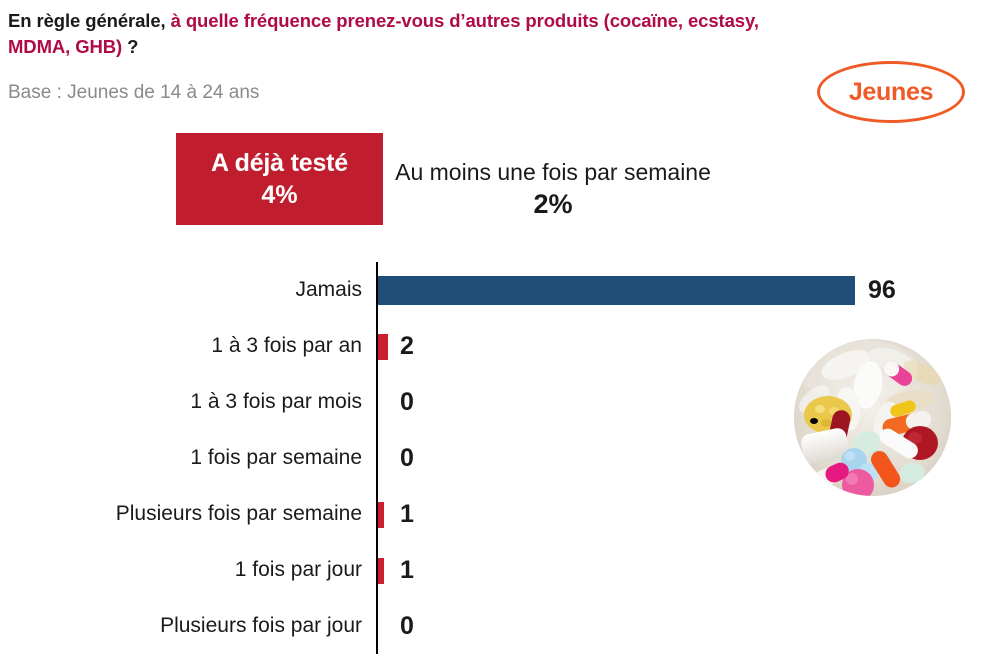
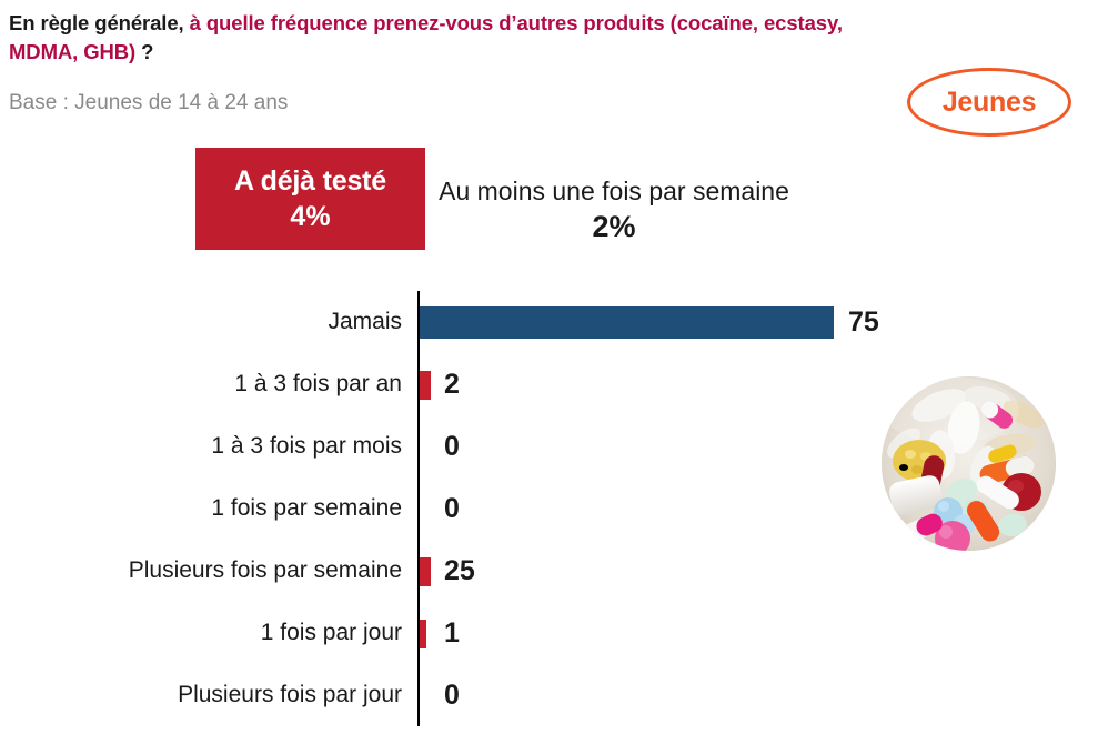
Jamais: 96 -> 75
Plusieurs fois par semaine: 1 -> 25
